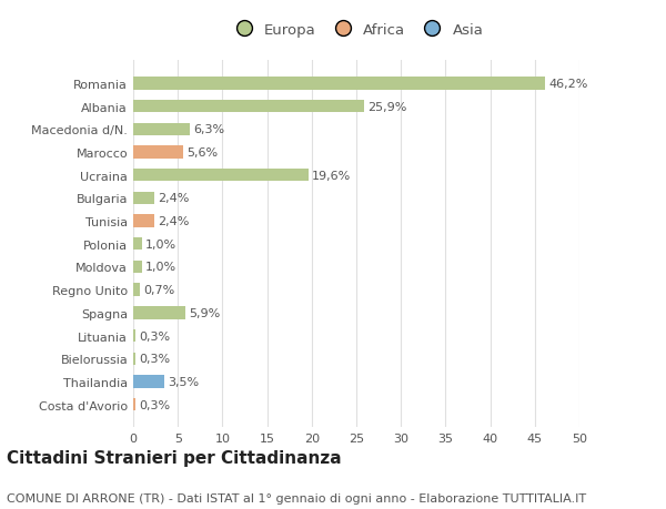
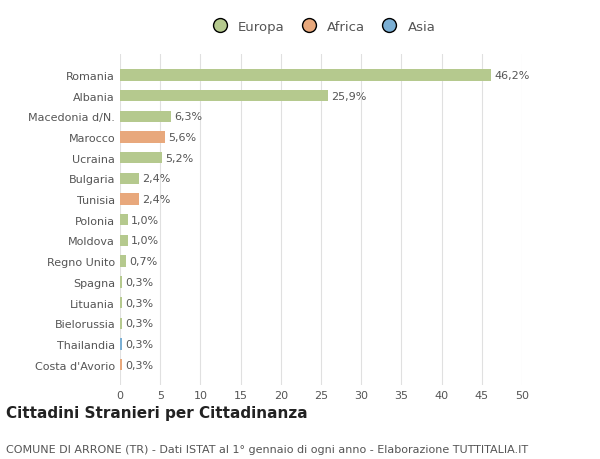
Ucraina: 19,6% -> 5,2%
Spagna: 5,9% -> 0,3%
Thailandia: 3,5% -> 0,3%
